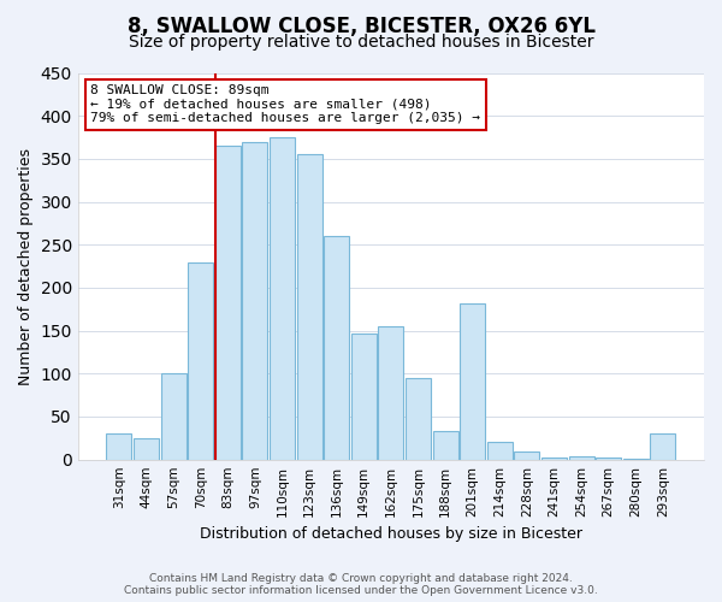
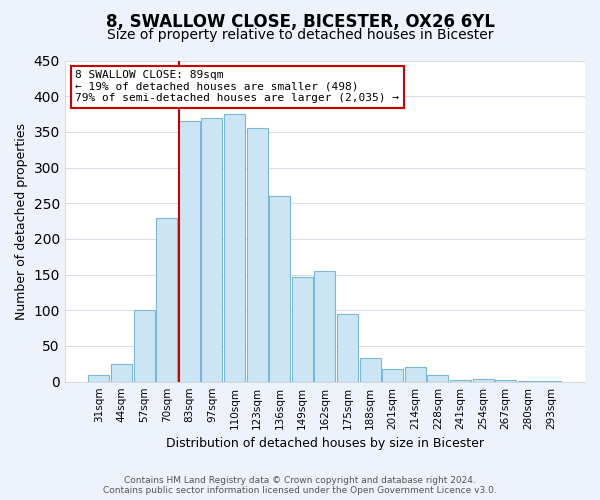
31sqm: 30 -> 10
201sqm: 182 -> 18
293sqm: 30 -> 1
